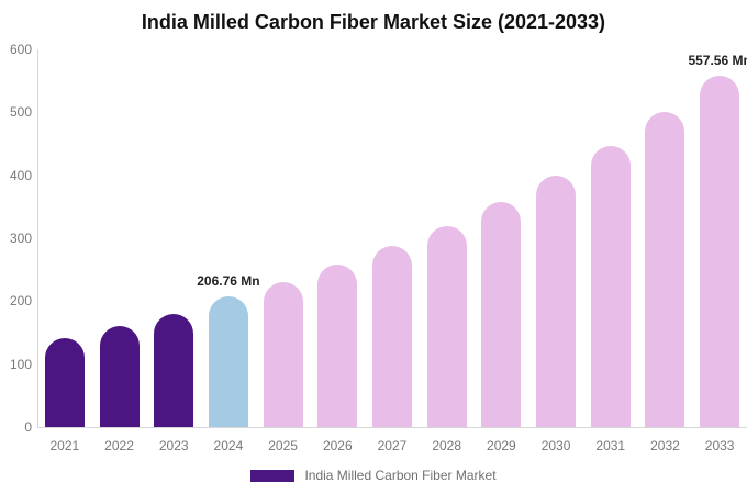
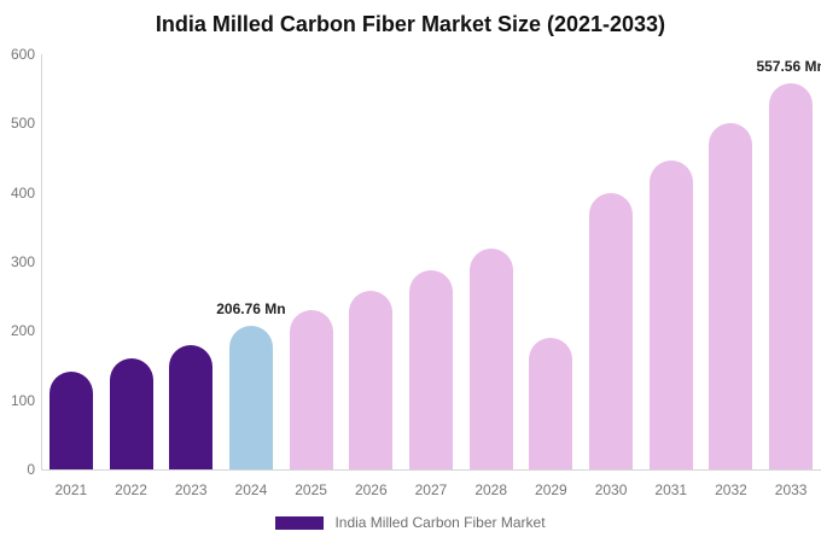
2029: 360 -> 190
